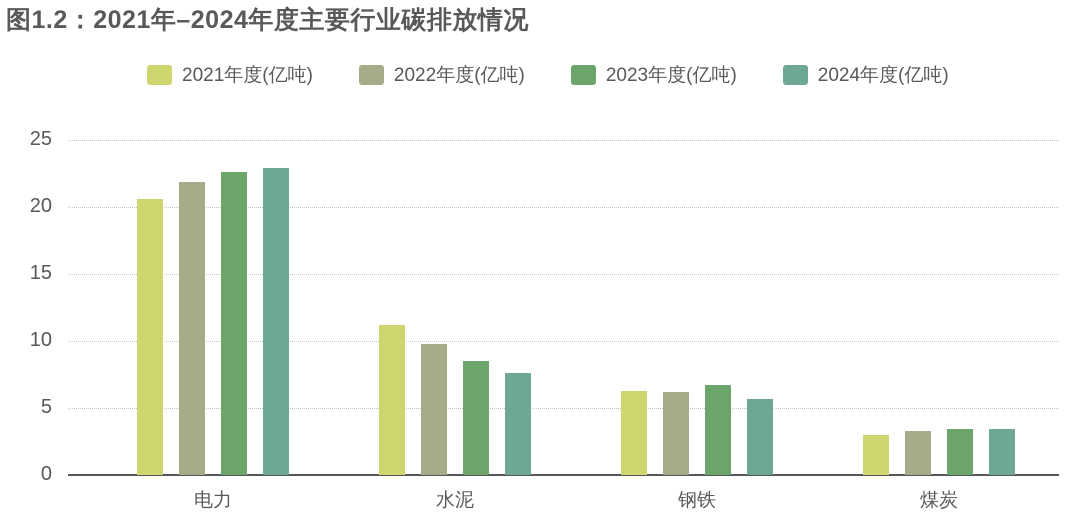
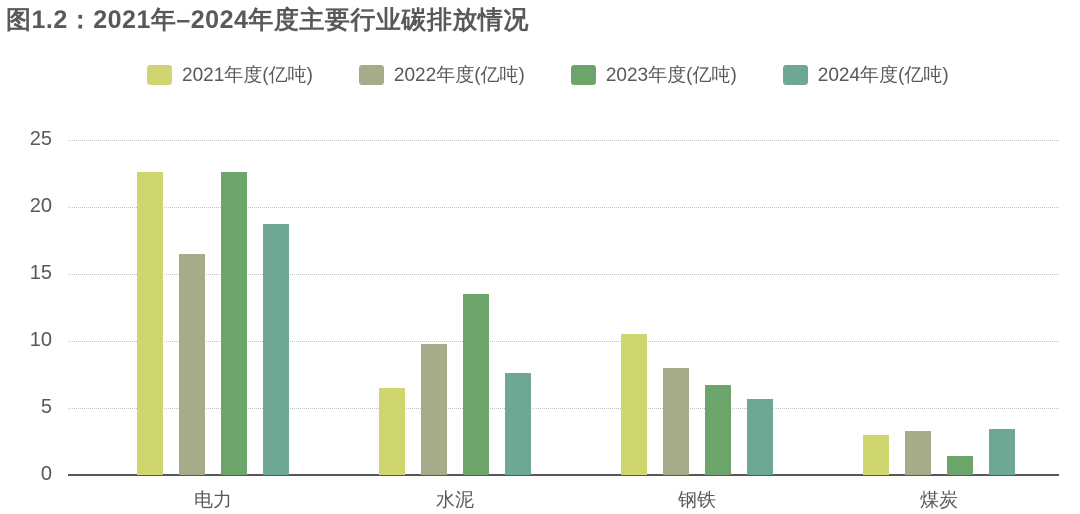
2021年度(亿吨)/电力: 20.6 -> 22.6
2022年度(亿吨)/电力: 21.9 -> 16.5
2024年度(亿吨)/电力: 22.9 -> 18.7
2021年度(亿吨)/水泥: 11.2 -> 6.5
2023年度(亿吨)/水泥: 8.5 -> 13.5
2021年度(亿吨)/钢铁: 6.3 -> 10.5
2022年度(亿吨)/钢铁: 6.2 -> 8.0
2023年度(亿吨)/煤炭: 3.4 -> 1.4
